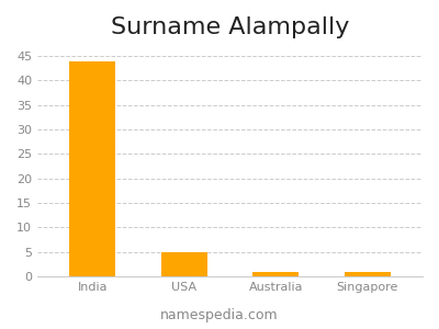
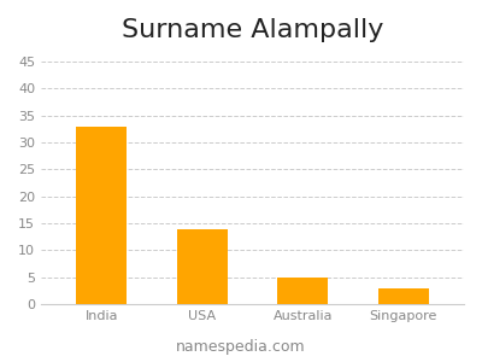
India: 44 -> 33
USA: 5 -> 14
Australia: 1 -> 5
Singapore: 1 -> 3
